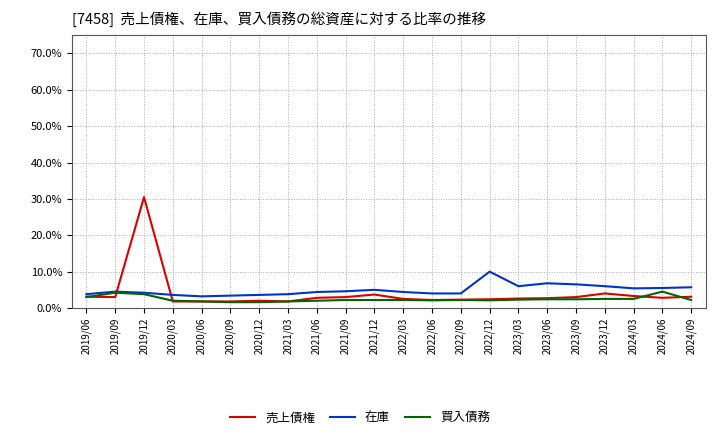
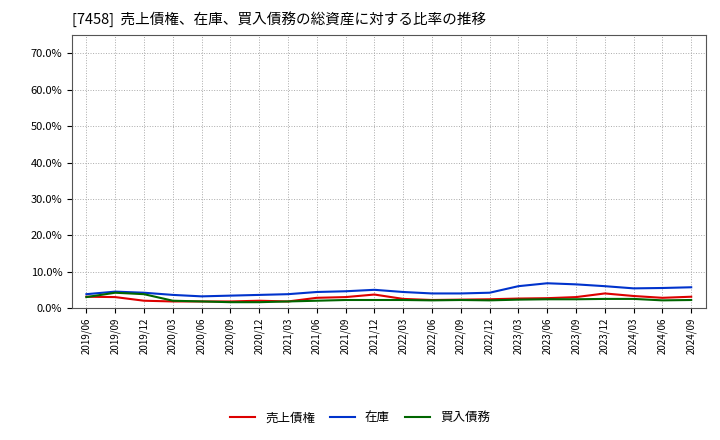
売上債権/2019/12: 30.5% -> 2.0%
在庫/2022/12: 10.0% -> 4.2%
買入債務/2024/06: 4.5% -> 2.1%
